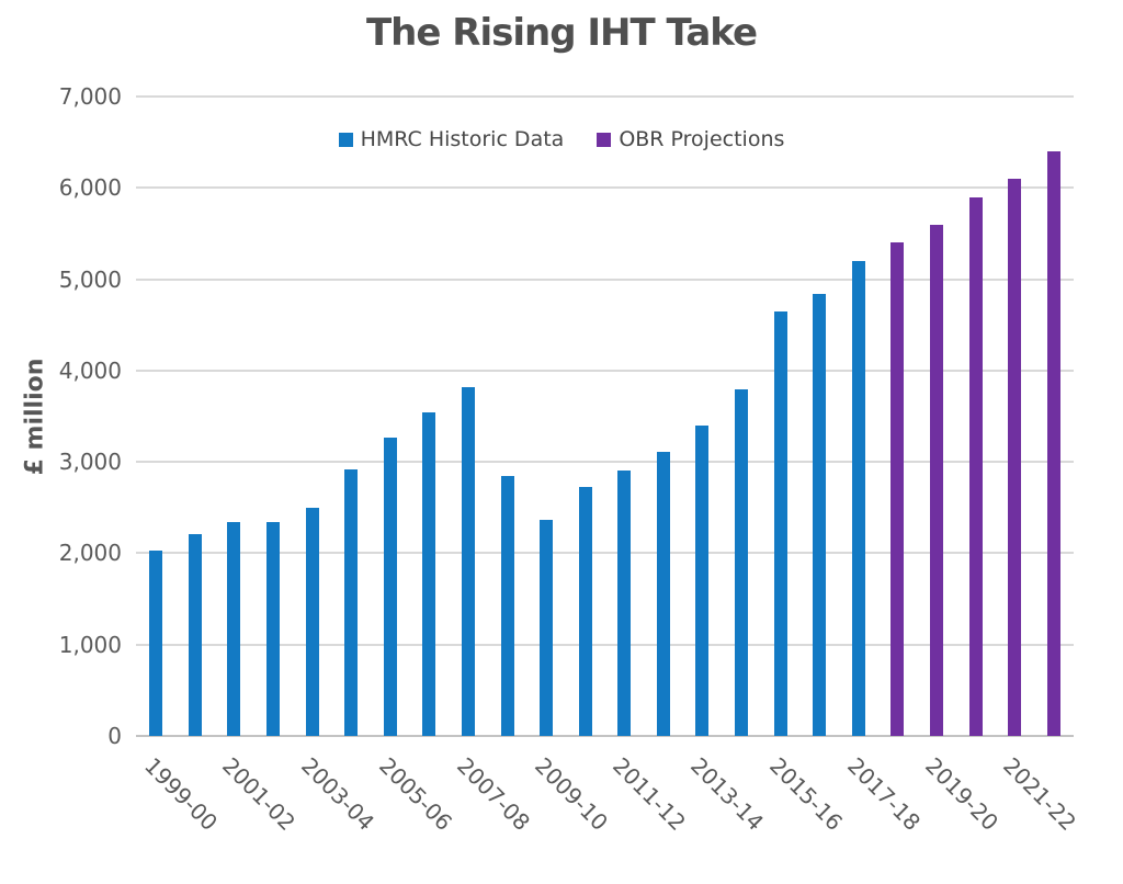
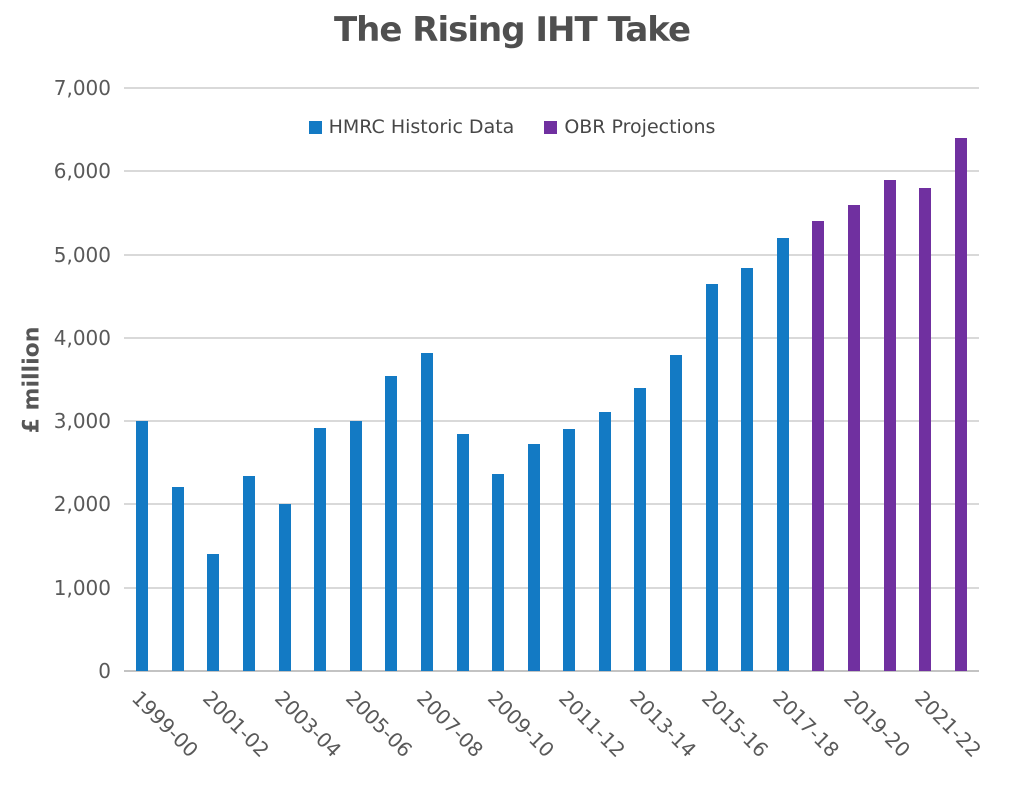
HMRC Historic Data/1999-00: 2000 -> 3000
HMRC Historic Data/2001-02: 2300 -> 1400
HMRC Historic Data/2003-04: 2500 -> 2000
HMRC Historic Data/2005-06: 3300 -> 3000
OBR Projections/2021-22: 6100 -> 5800
